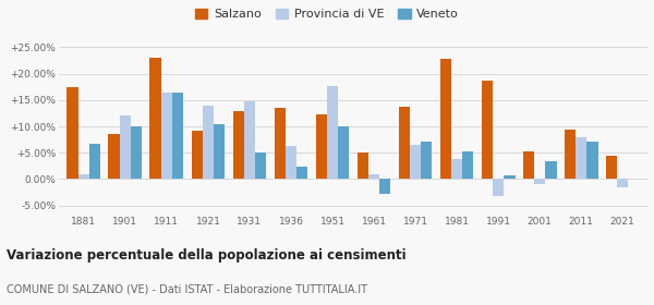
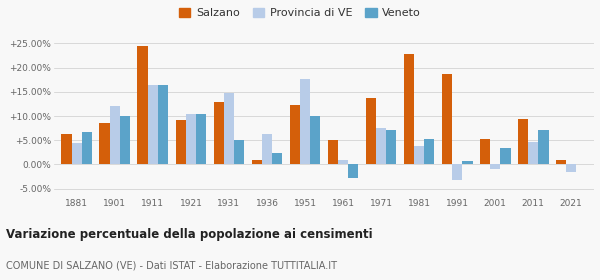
Salzano/1881: 17.5% -> 6.3%
Provincia di VE/1881: 1.0% -> 4.5%
Salzano/1911: 23.0% -> 24.5%
Provincia di VE/1921: 14.0% -> 10.5%
Salzano/1936: 13.5% -> 1.0%
Provincia di VE/1971: 6.5% -> 7.6%
Provincia di VE/2011: 8.0% -> 4.6%
Salzano/2021: 4.5% -> 1.0%
